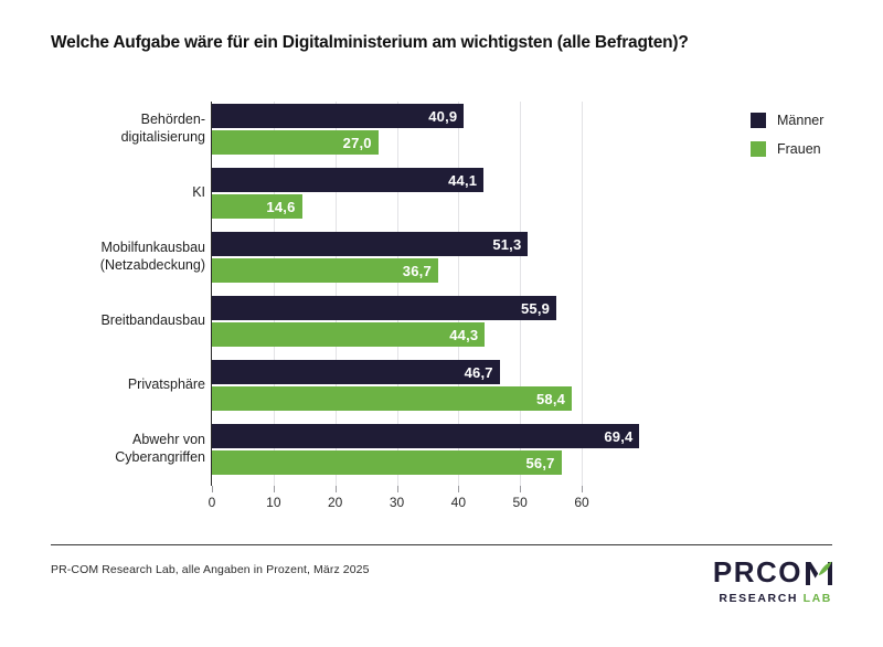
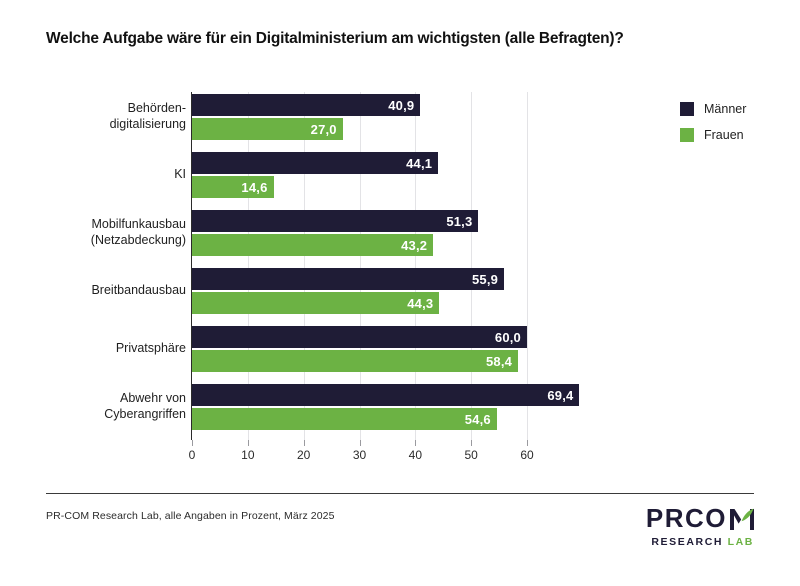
Frauen/Mobilfunkausbau (Netzabdeckung): 36,7 -> 43,2
Männer/Privatsphäre: 46,7 -> 60,0
Frauen/Abwehr von Cyberangriffen: 56,7 -> 54,6
